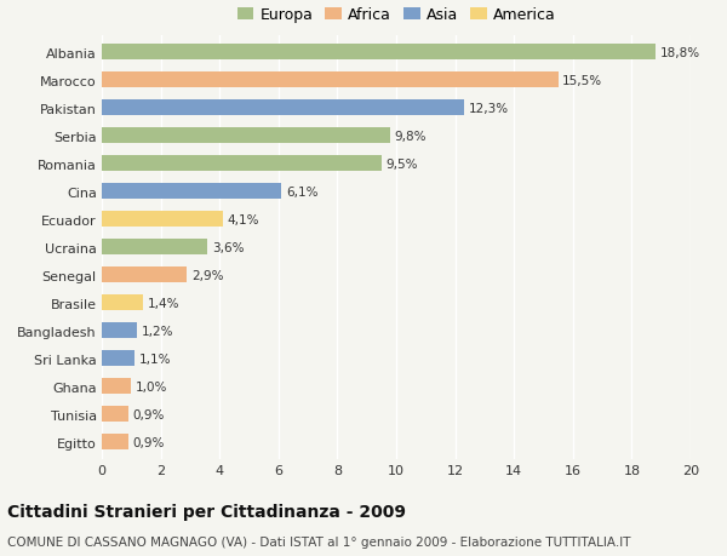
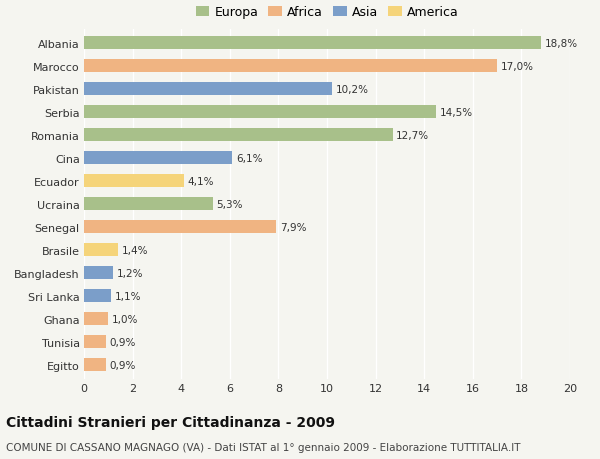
Marocco: 15,5% -> 17,0%
Pakistan: 12,3% -> 10,2%
Serbia: 9,8% -> 14,5%
Romania: 9,5% -> 12,7%
Ucraina: 3,6% -> 5,3%
Senegal: 2,9% -> 7,9%
